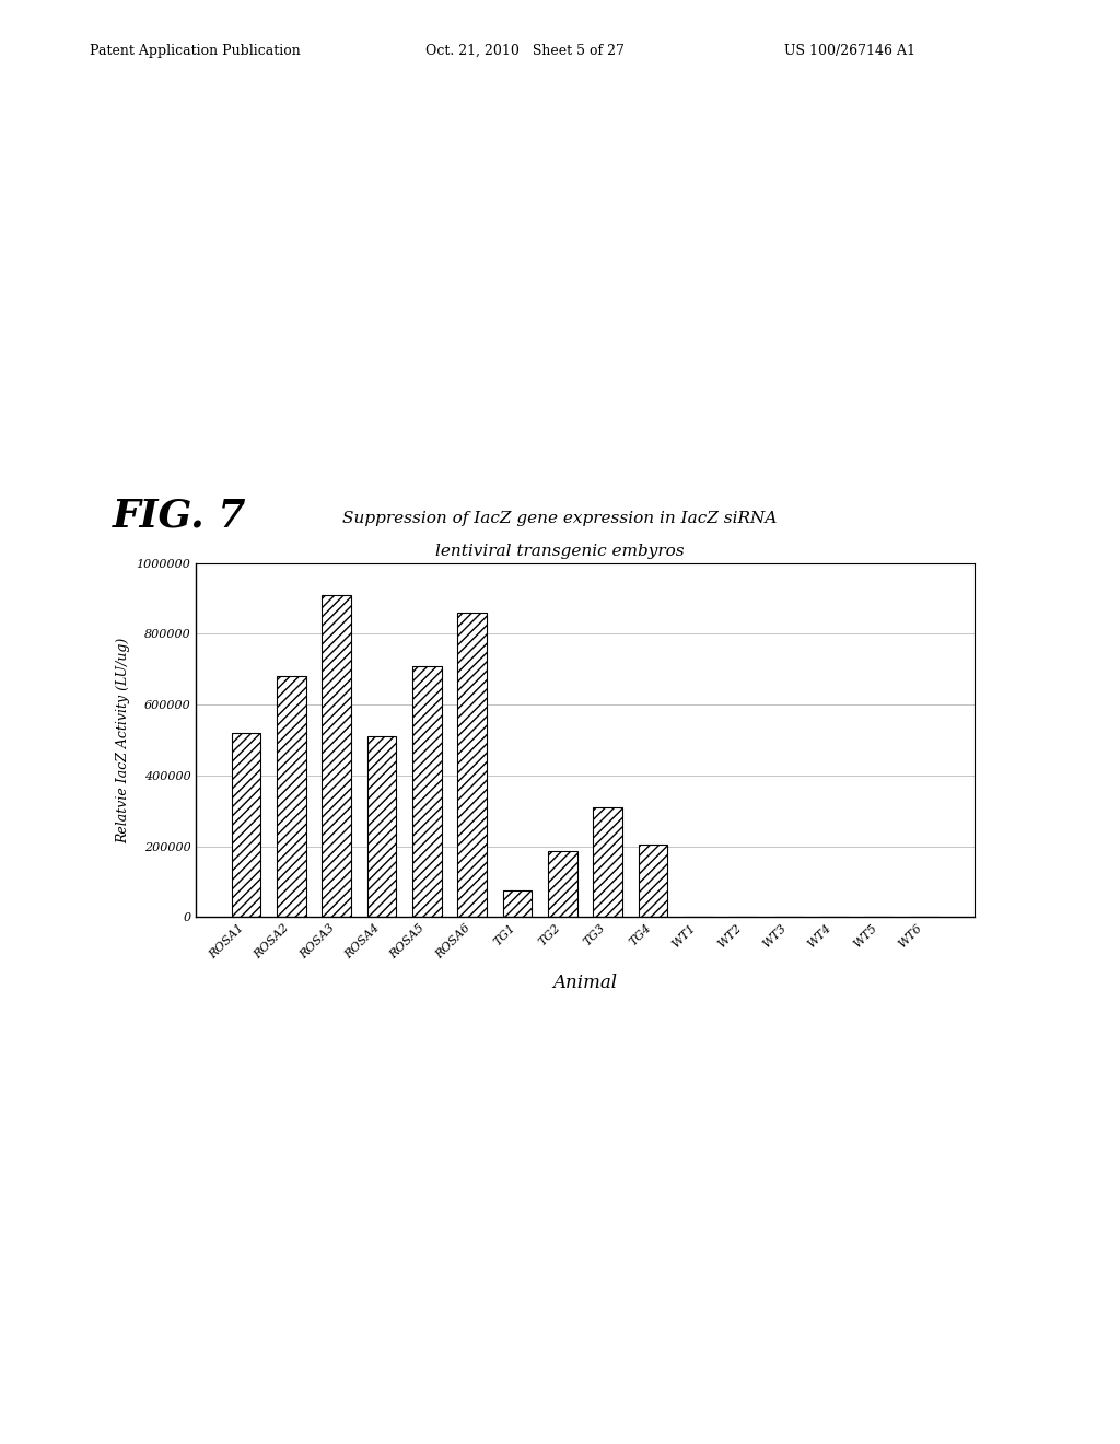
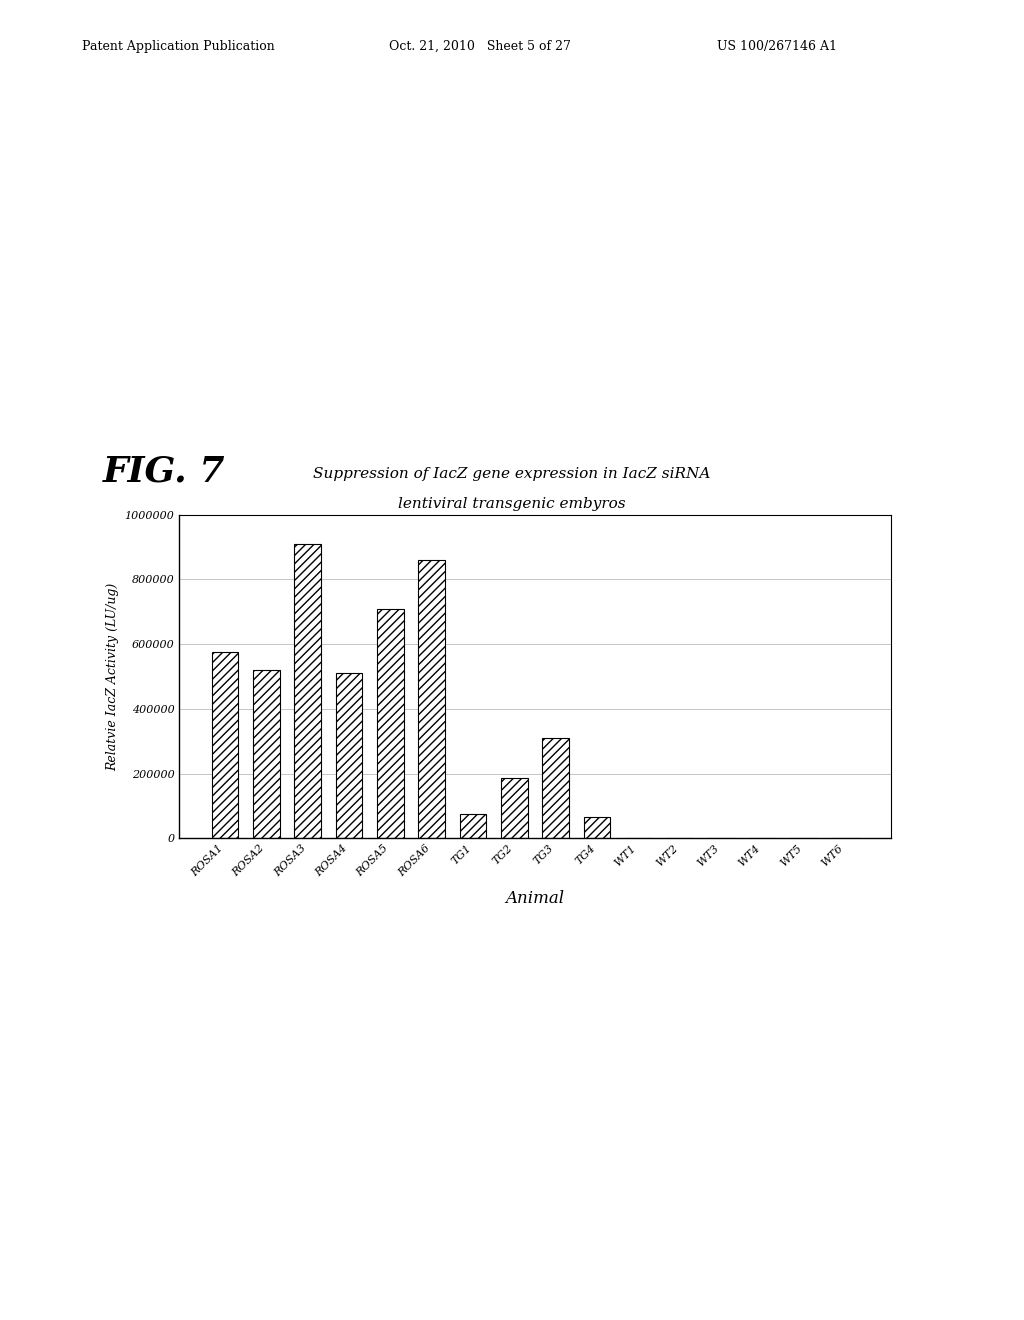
ROSA1: 520000 -> 575000
ROSA2: 680000 -> 520000
TG4: 205000 -> 65000
